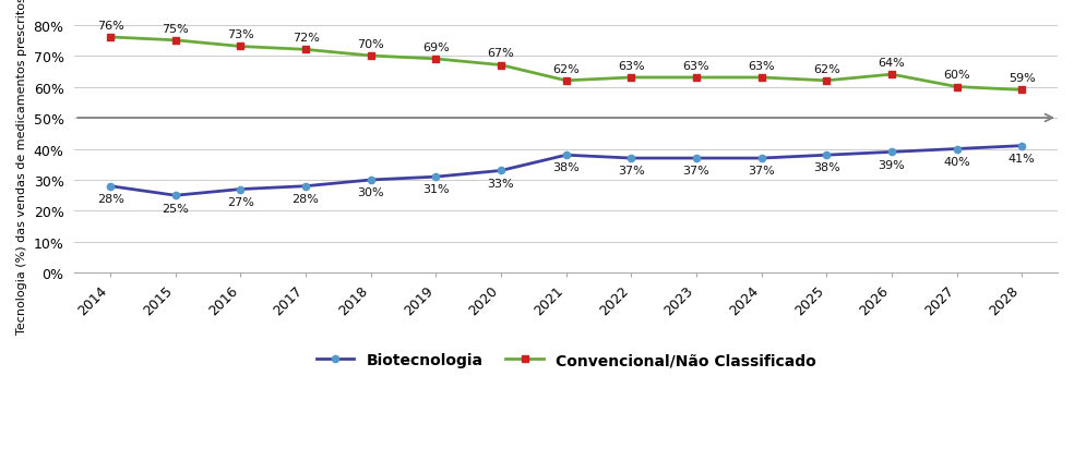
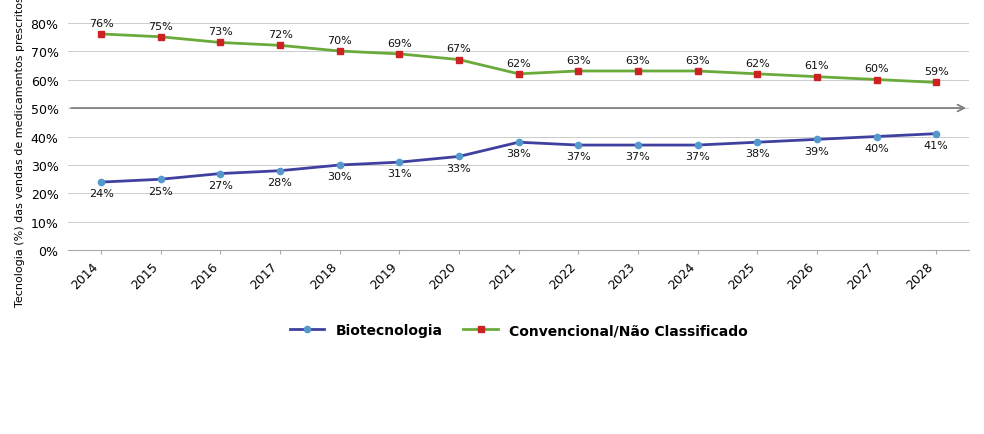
Biotecnologia/2014: 28% -> 24%
Convencional/Não Classificado/2026: 64% -> 61%
